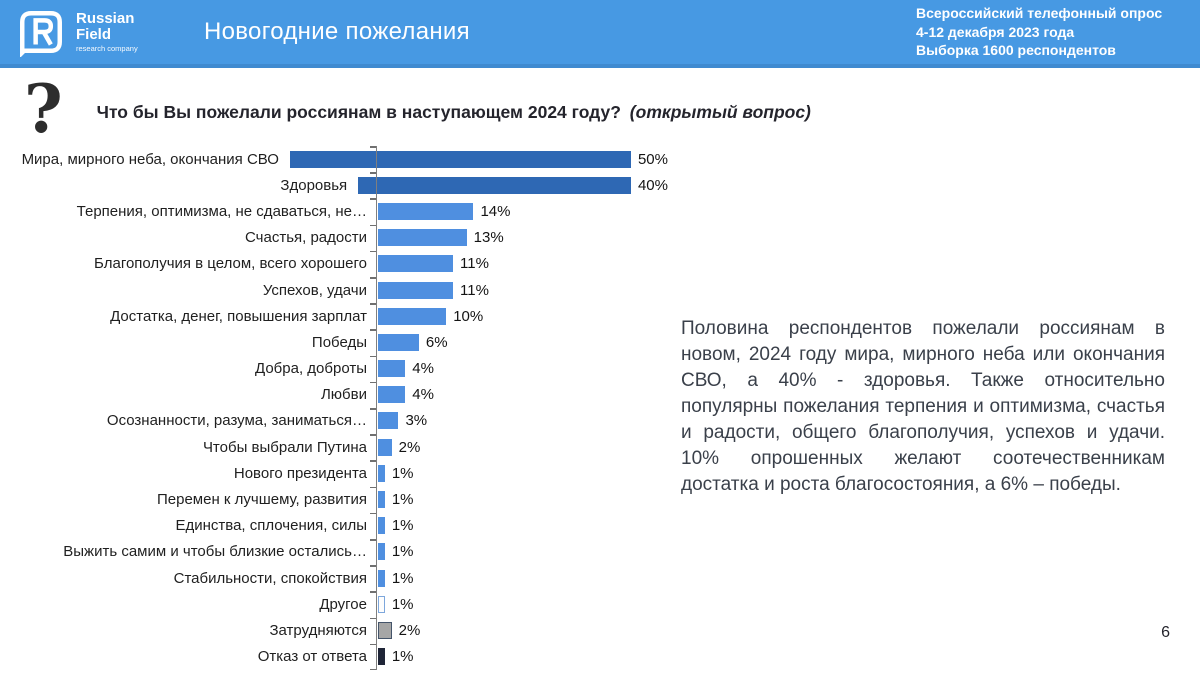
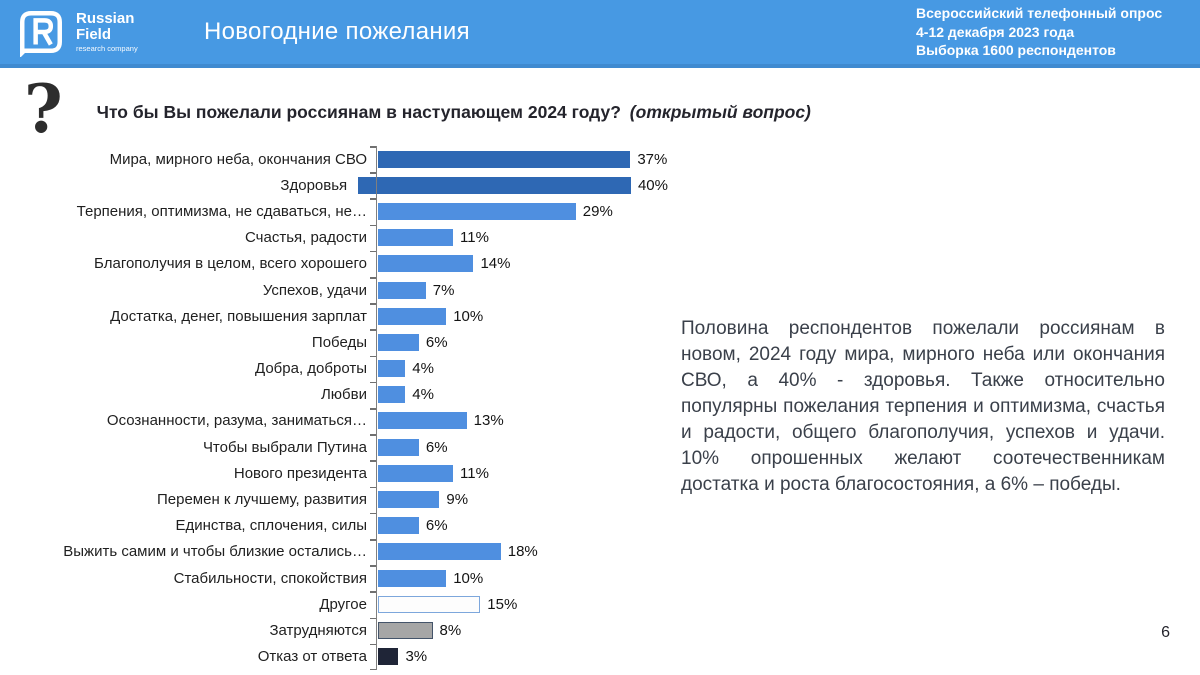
Мира, мирного неба, окончания СВО: 50% -> 37%
Терпения, оптимизма, не сдаваться, не…: 14% -> 29%
Счастья, радости: 13% -> 11%
Благополучия в целом, всего хорошего: 11% -> 14%
Успехов, удачи: 11% -> 7%
Осознанности, разума, заниматься…: 3% -> 13%
Чтобы выбрали Путина: 2% -> 6%
Нового президента: 1% -> 11%
Перемен к лучшему, развития: 1% -> 9%
Единства, сплочения, силы: 1% -> 6%
Выжить самим и чтобы близкие остались…: 1% -> 18%
Стабильности, спокойствия: 1% -> 10%
Другое: 1% -> 15%
Затрудняются: 2% -> 8%
Отказ от ответа: 1% -> 3%
